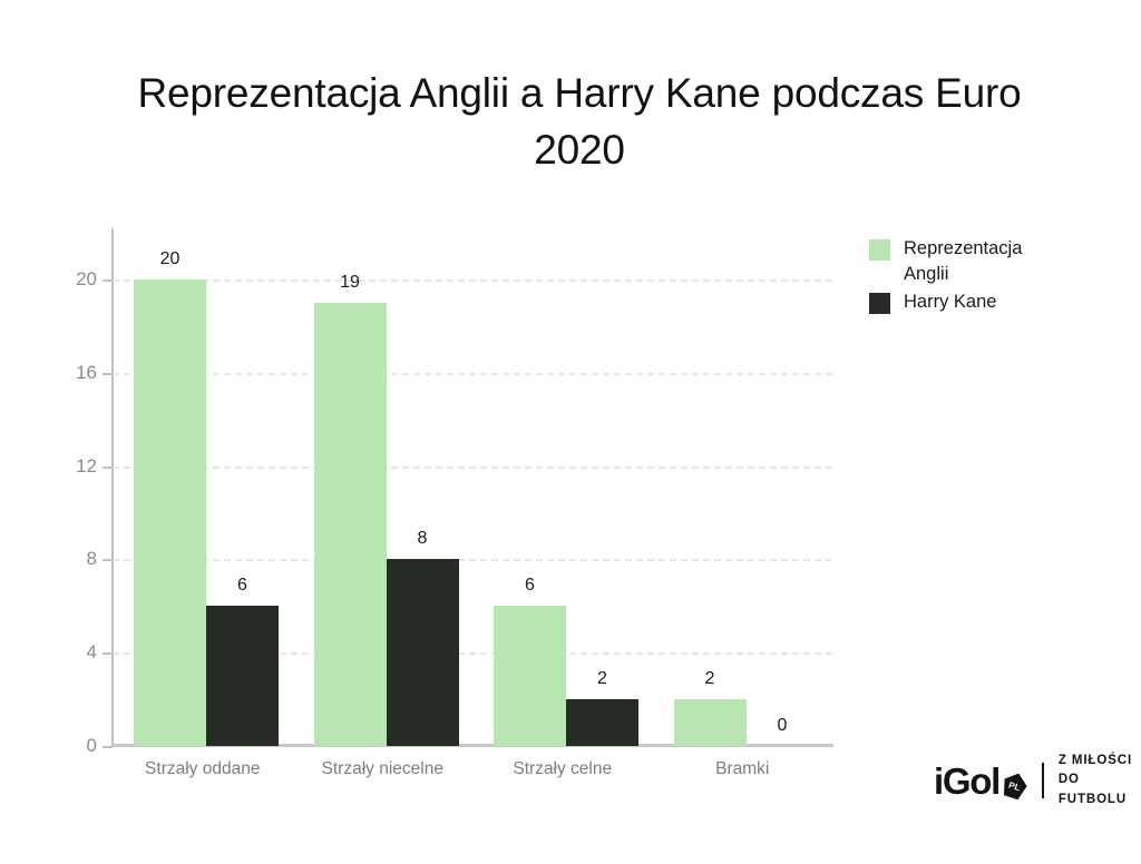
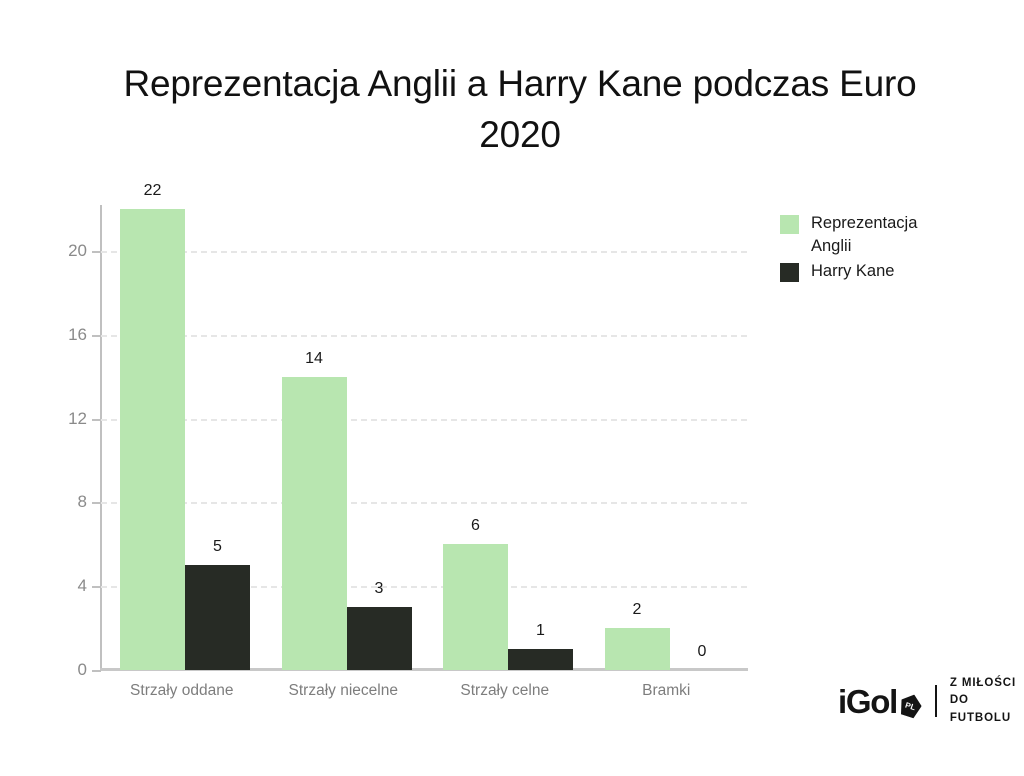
Reprezentacja Anglii/Strzały oddane: 20 -> 22
Harry Kane/Strzały oddane: 6 -> 5
Reprezentacja Anglii/Strzały niecelne: 19 -> 14
Harry Kane/Strzały niecelne: 8 -> 3
Harry Kane/Strzały celne: 2 -> 1
